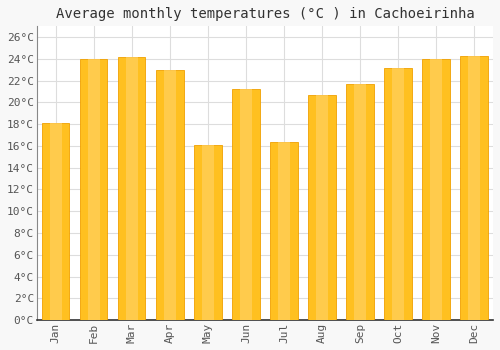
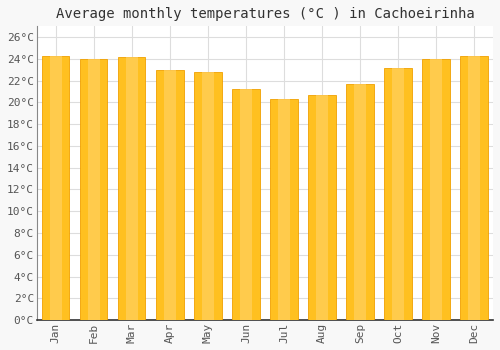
Jan: 18.1°C -> 24.3°C
May: 16.1°C -> 22.8°C
Jul: 16.4°C -> 20.3°C
